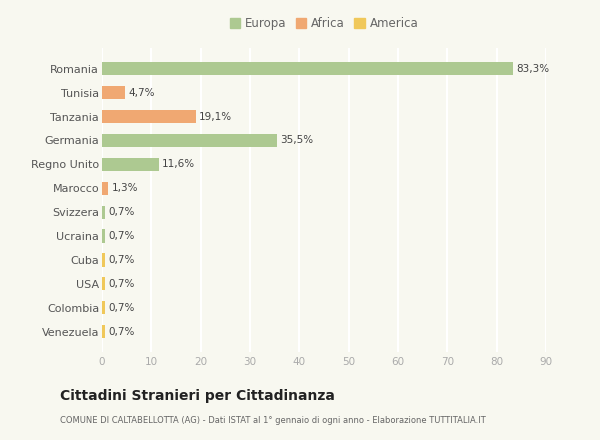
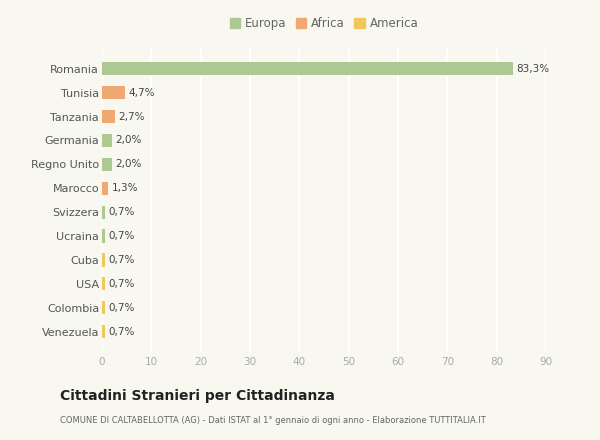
Tanzania: 19,1% -> 2,7%
Germania: 35,5% -> 2,0%
Regno Unito: 11,6% -> 2,0%
